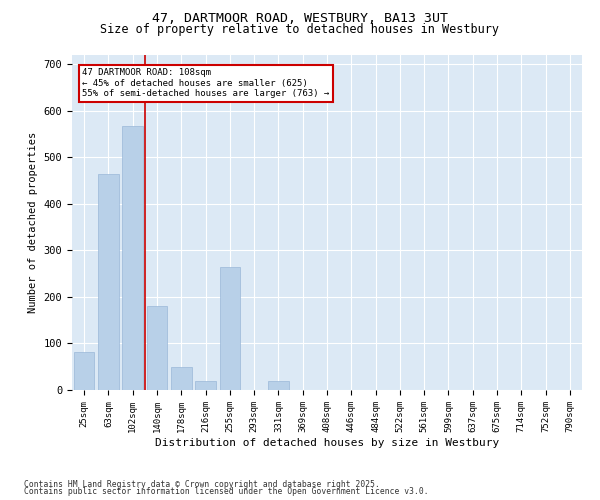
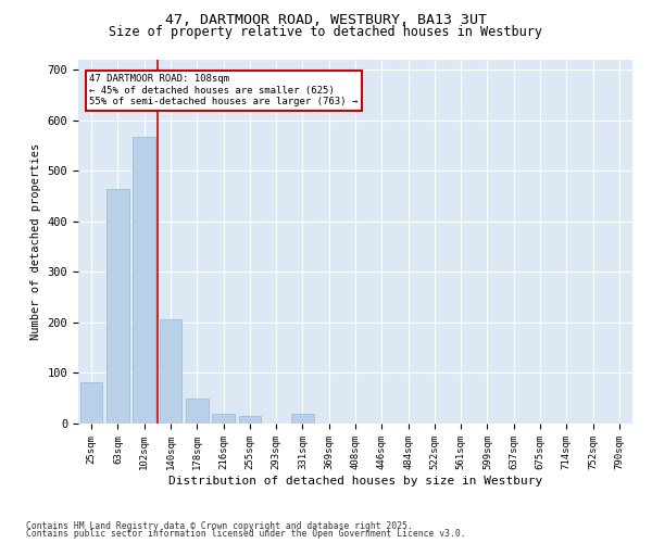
140sqm: 180 -> 207
255sqm: 265 -> 15
